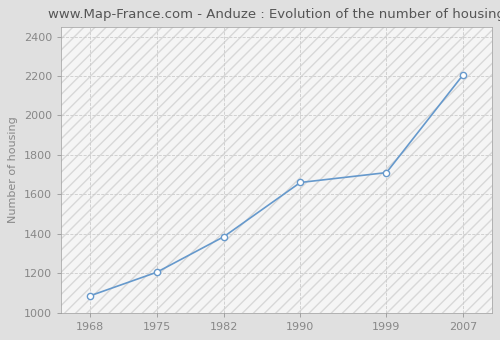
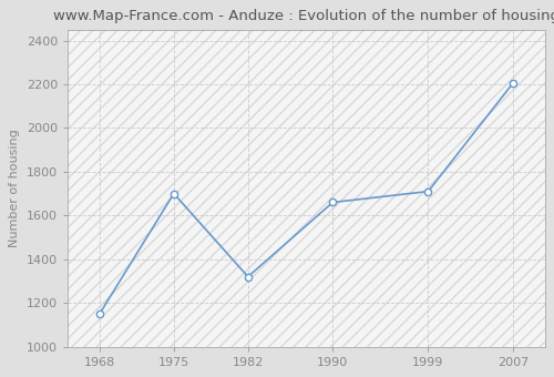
1968: 1080 -> 1150
1975: 1200 -> 1700
1982: 1380 -> 1320
